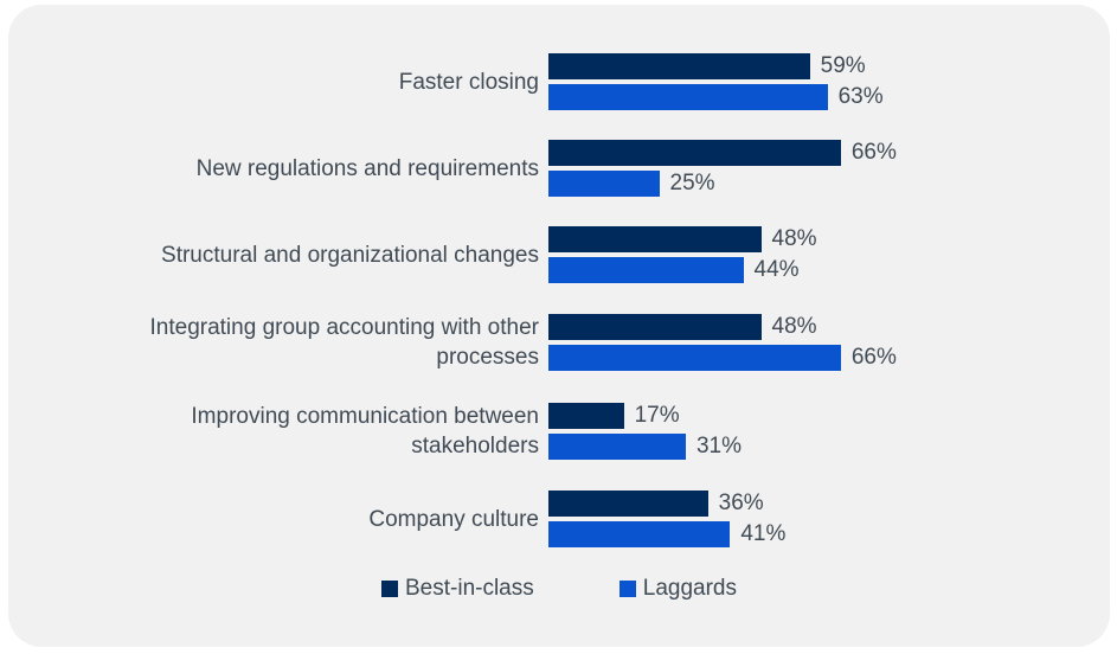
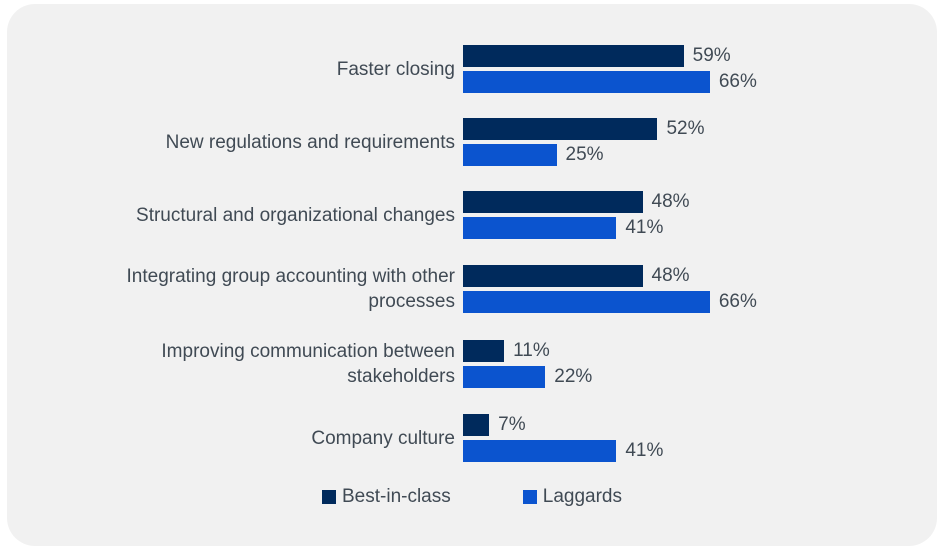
Laggards/Faster closing: 63% -> 66%
Best-in-class/New regulations and requirements: 66% -> 52%
Laggards/Structural and organizational changes: 44% -> 41%
Best-in-class/Improving communication between stakeholders: 17% -> 11%
Laggards/Improving communication between stakeholders: 31% -> 22%
Best-in-class/Company culture: 36% -> 7%
